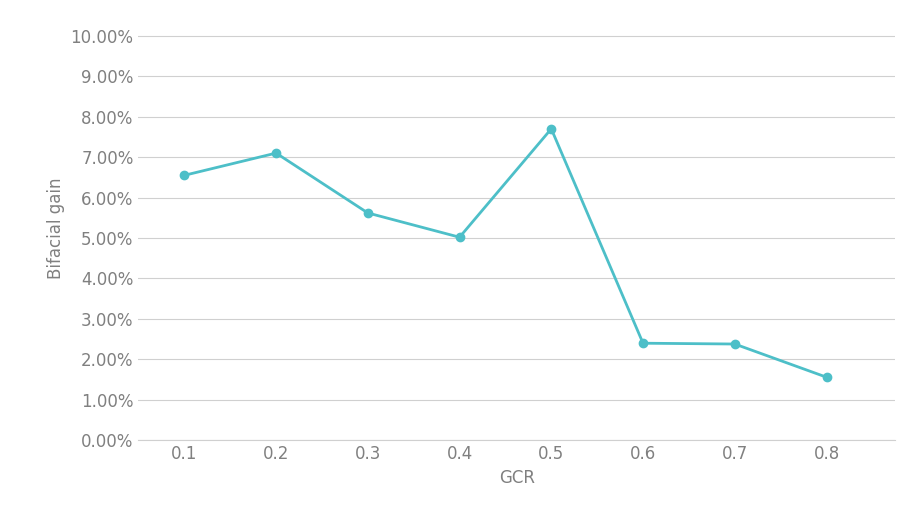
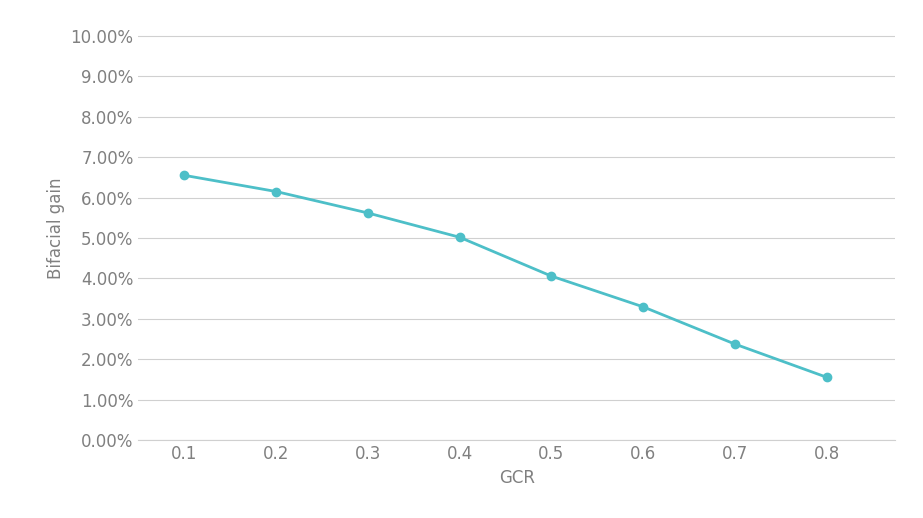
0.2: 7.10% -> 6.15%
0.5: 7.70% -> 4.06%
0.6: 2.40% -> 3.30%
